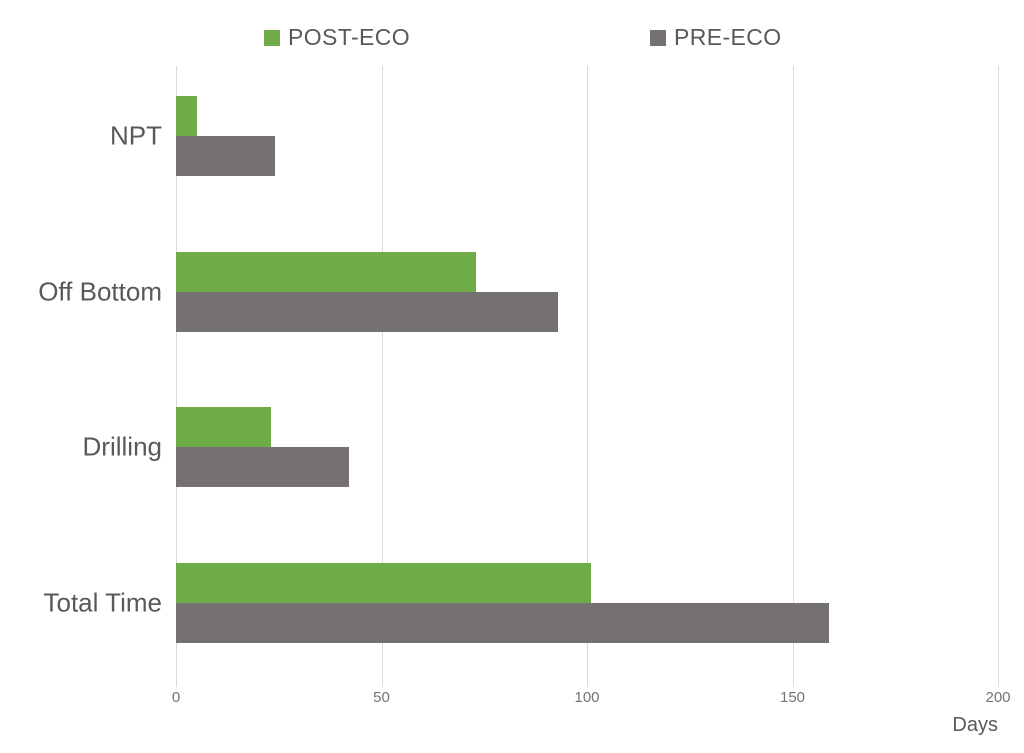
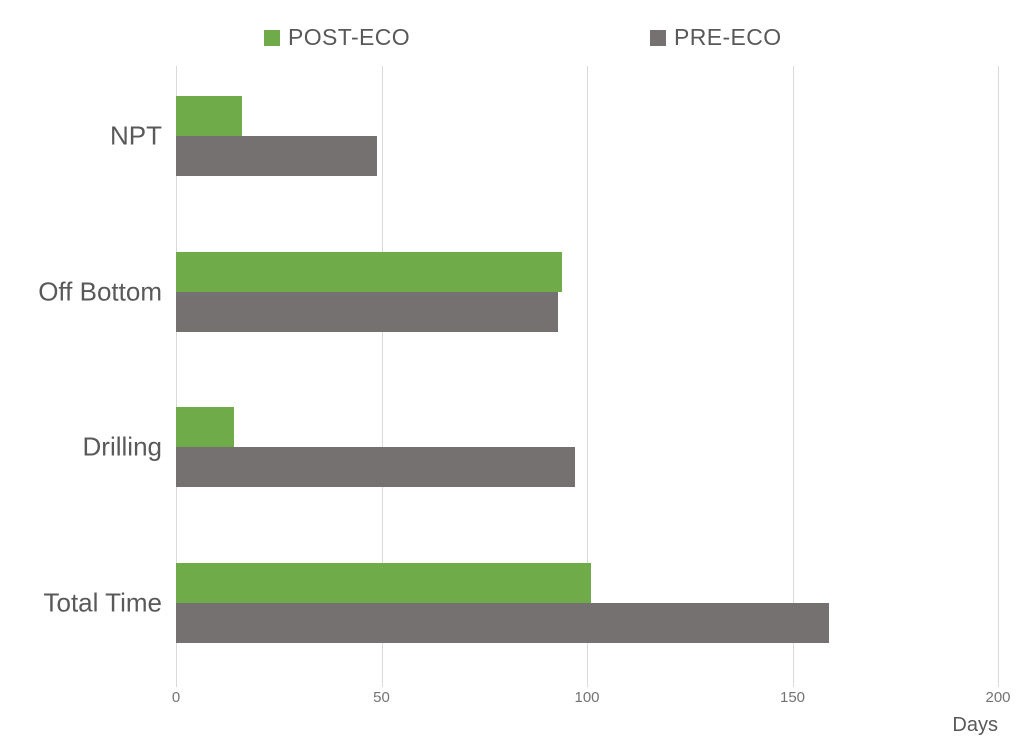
POST-ECO/NPT: 5 -> 16
PRE-ECO/NPT: 24 -> 49
POST-ECO/Off Bottom: 73 -> 94
POST-ECO/Drilling: 23 -> 14
PRE-ECO/Drilling: 42 -> 97
